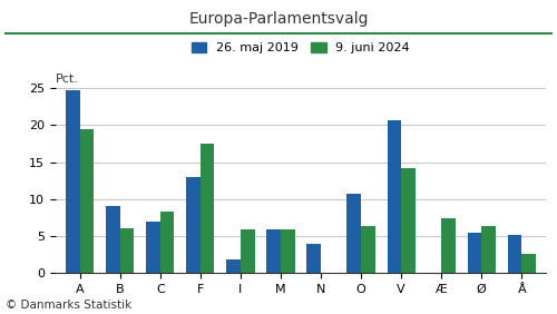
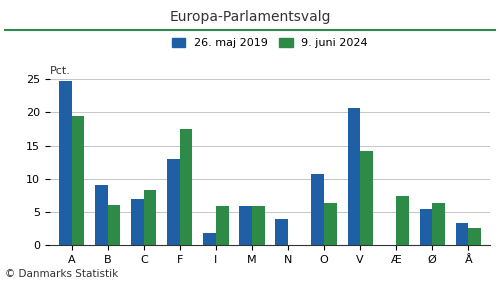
26. maj 2019/Å: 5.2 -> 3.4
